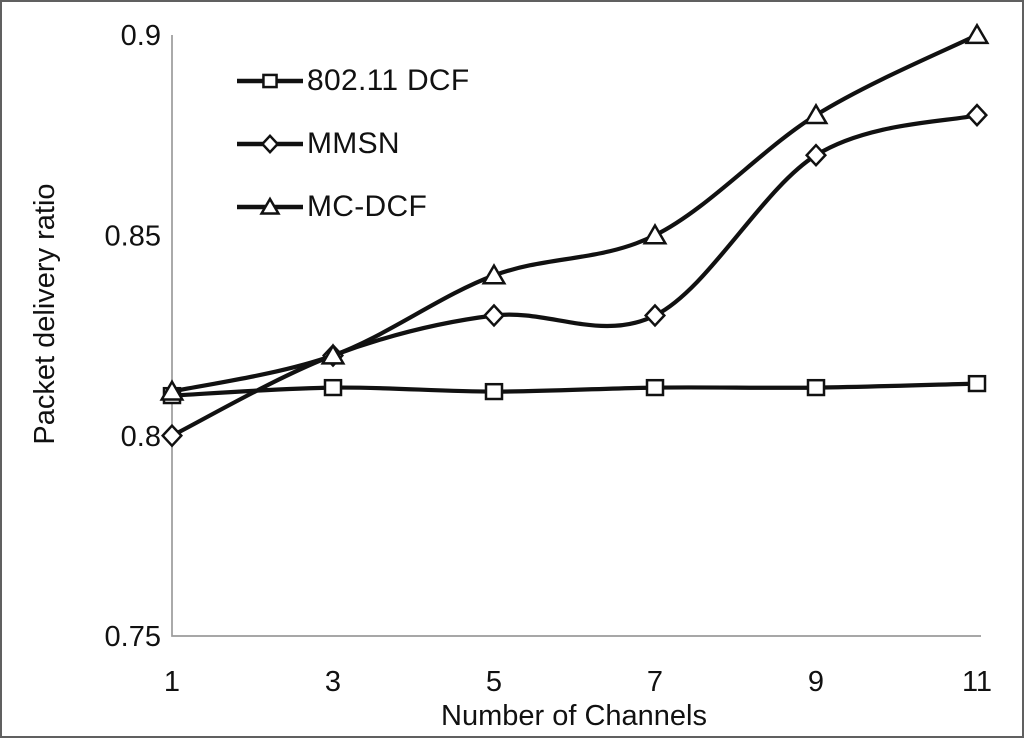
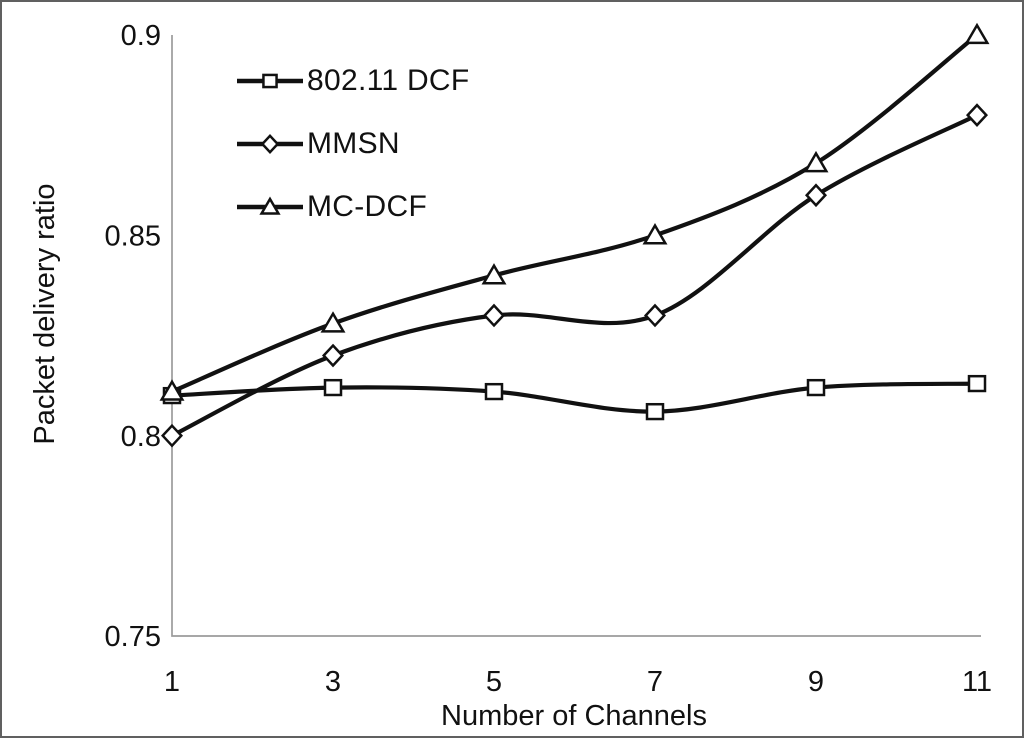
MC-DCF/3: 0.820 -> 0.828
802.11 DCF/7: 0.812 -> 0.806
MMSN/9: 0.87 -> 0.86
MC-DCF/9: 0.880 -> 0.868
